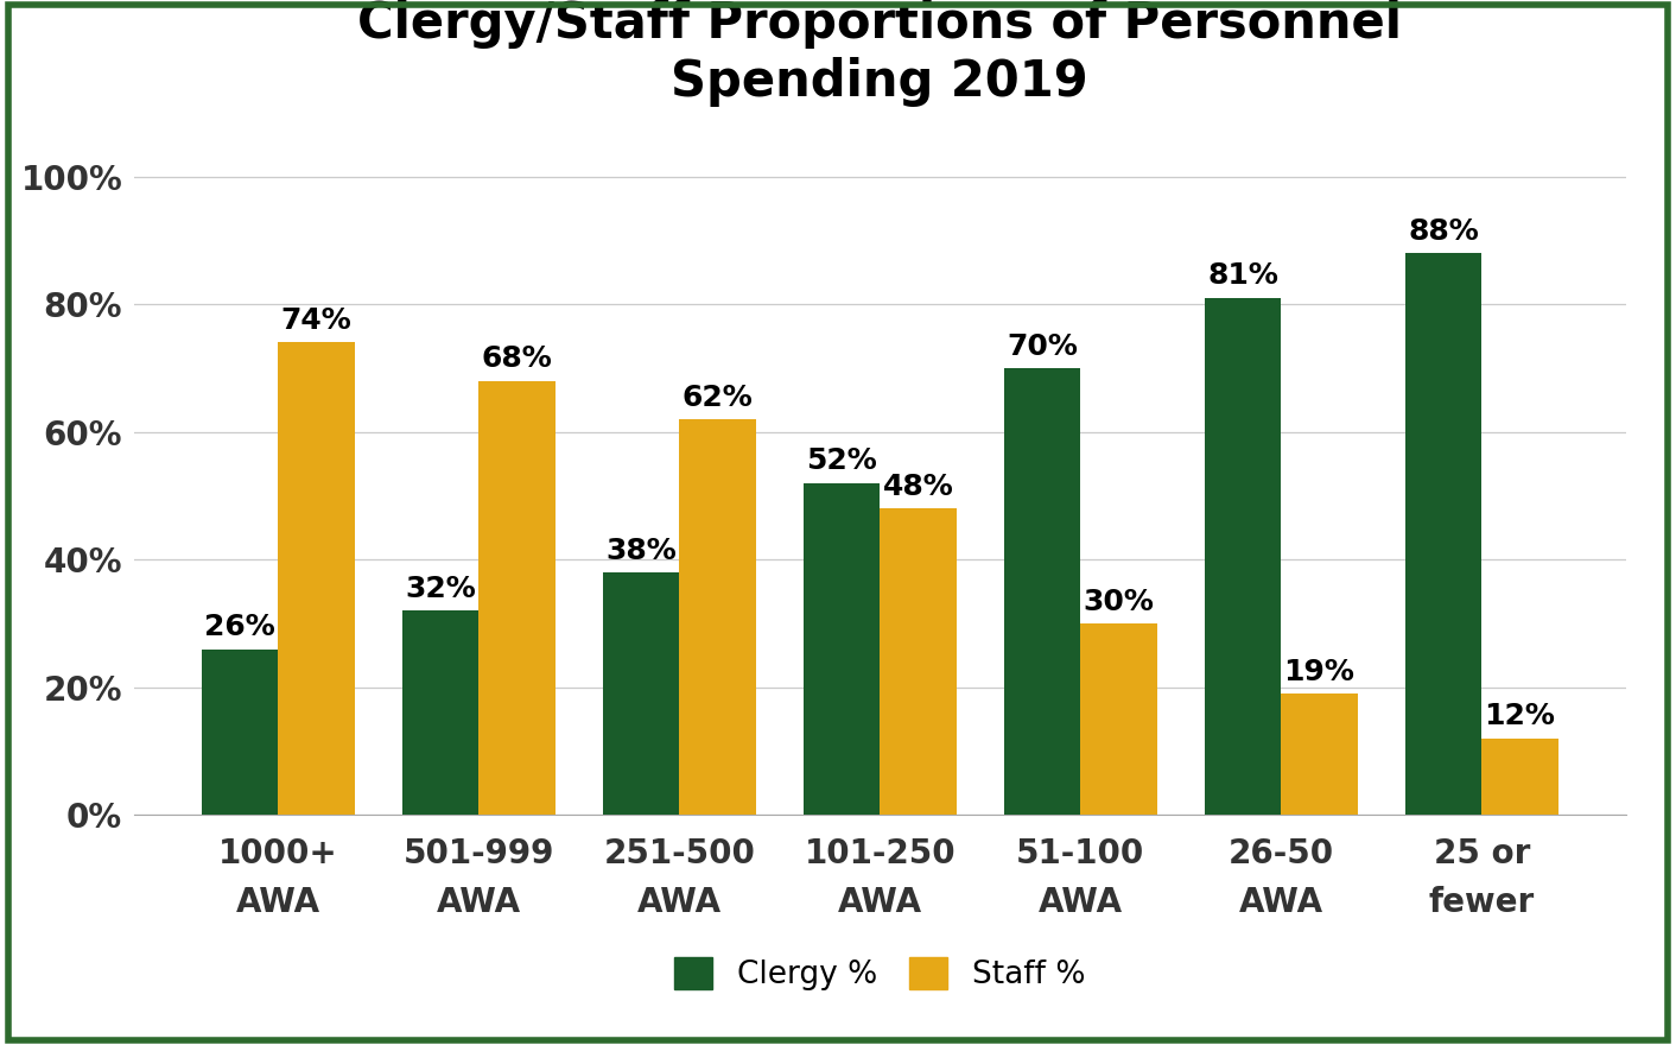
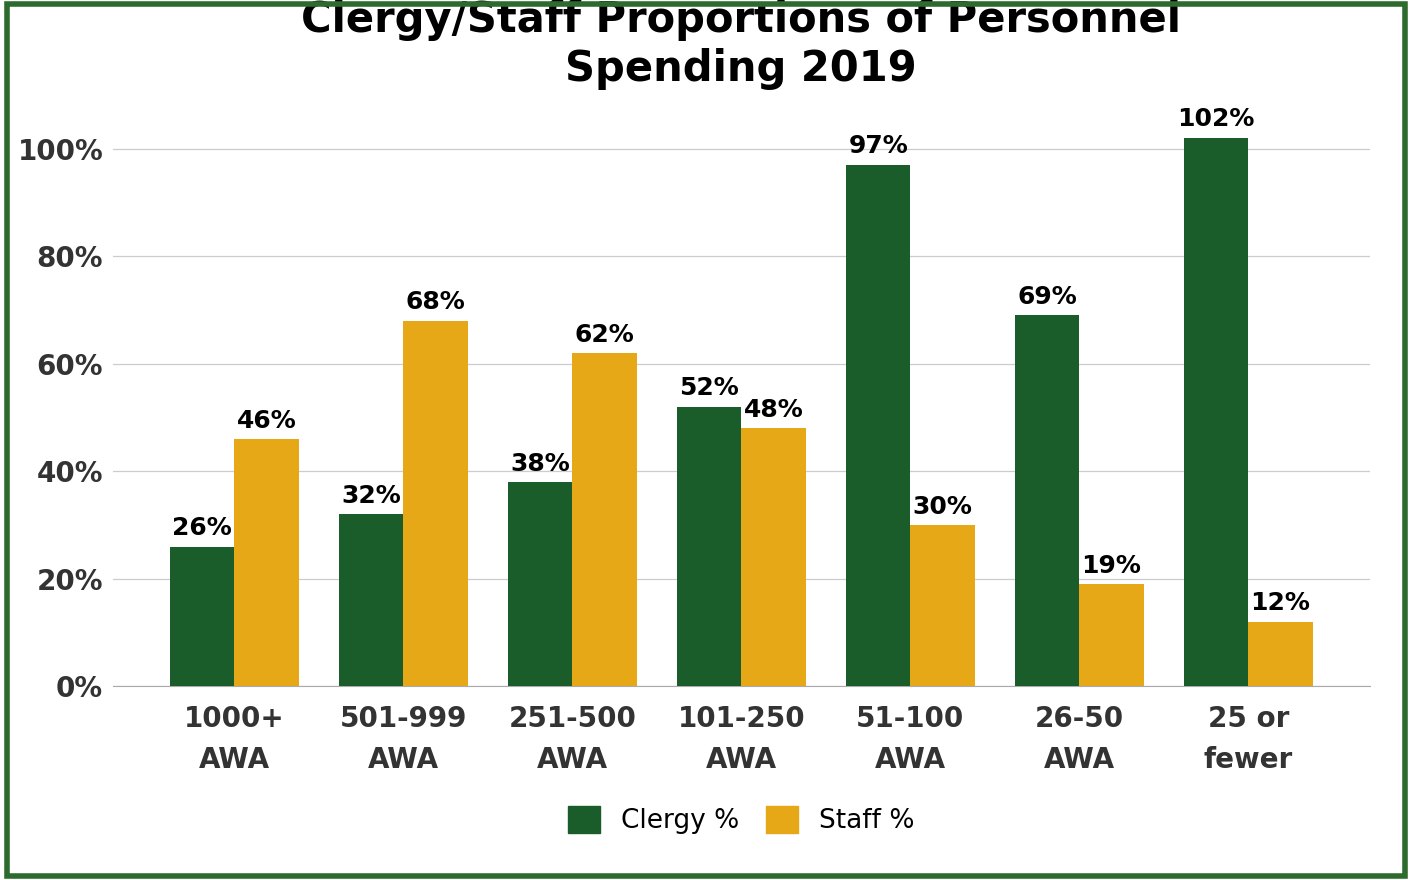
Staff %/1000+ AWA: 74% -> 46%
Clergy %/51-100 AWA: 70% -> 97%
Clergy %/26-50 AWA: 81% -> 69%
Clergy %/25 or fewer: 88% -> 102%
